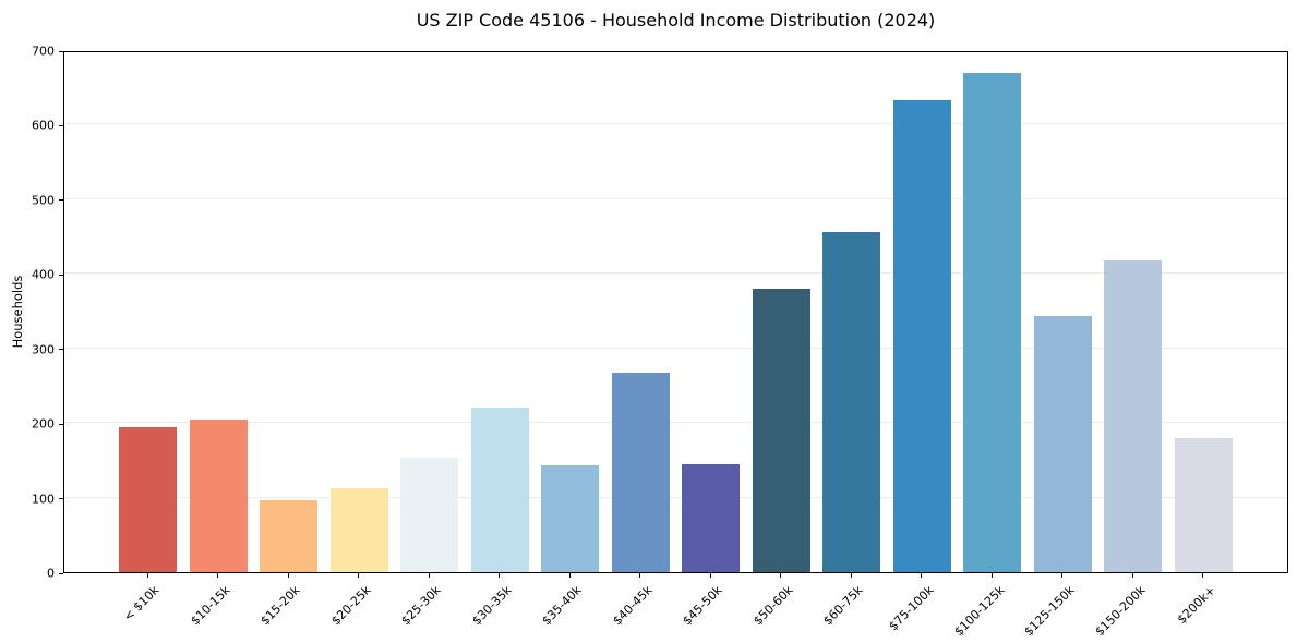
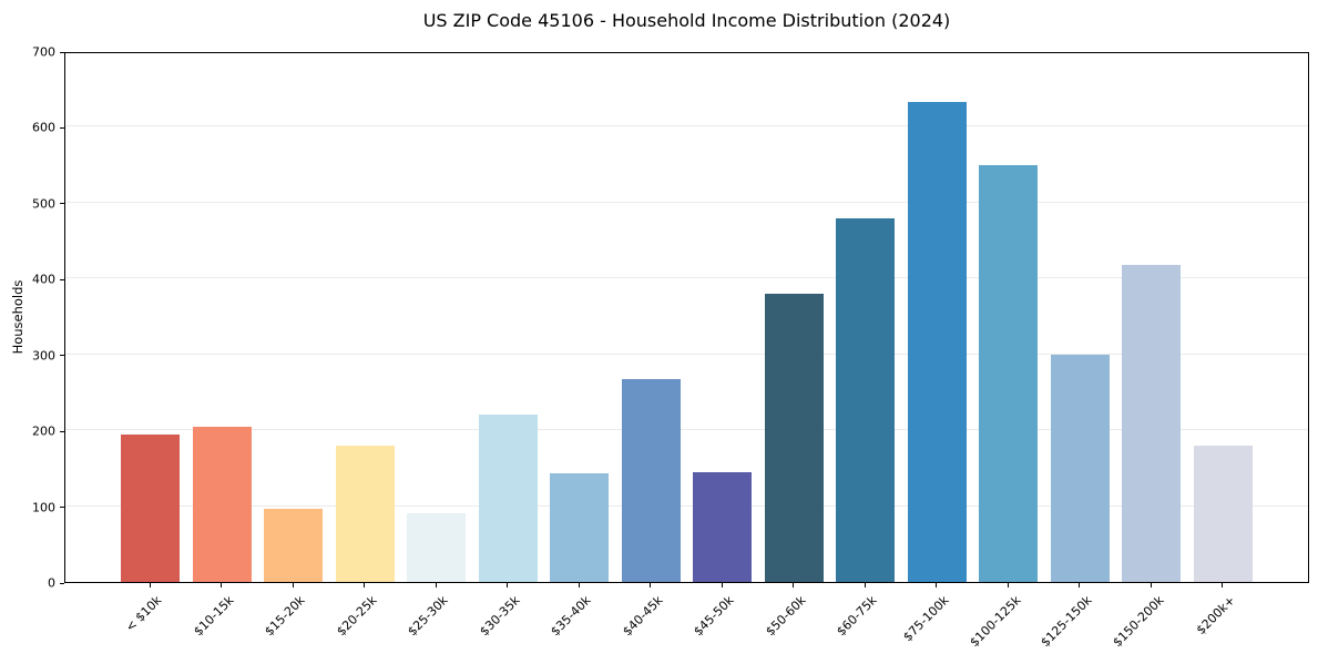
$20-25k: 110 -> 180
$25-30k: 150 -> 90
$60-75k: 460 -> 480
$100-125k: 670 -> 550
$125-150k: 340 -> 300
